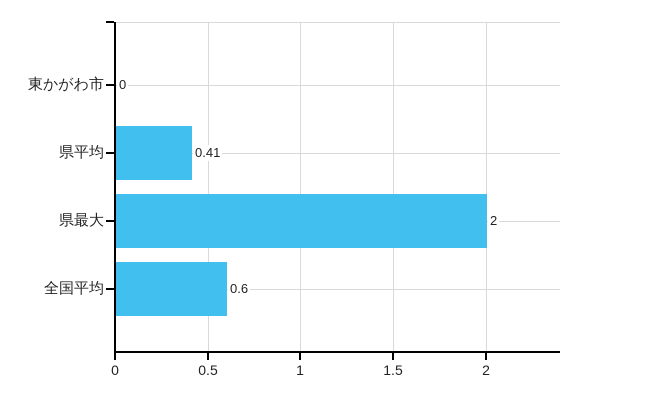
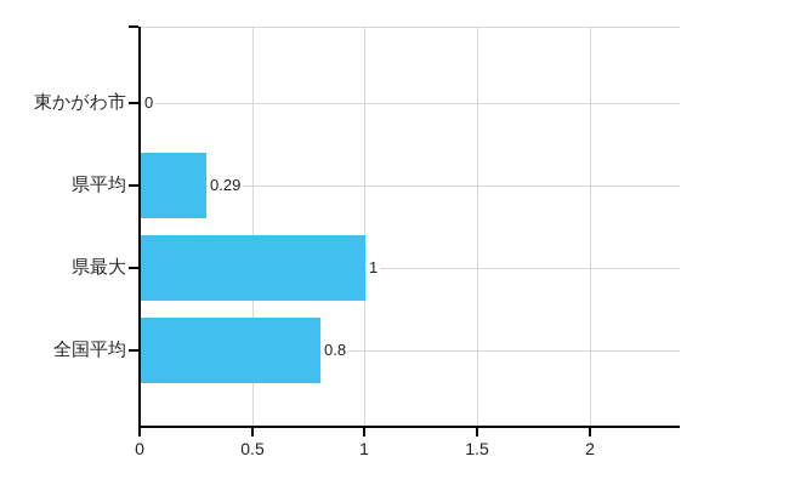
県平均: 0.41 -> 0.29
県最大: 2 -> 1
全国平均: 0.6 -> 0.8
